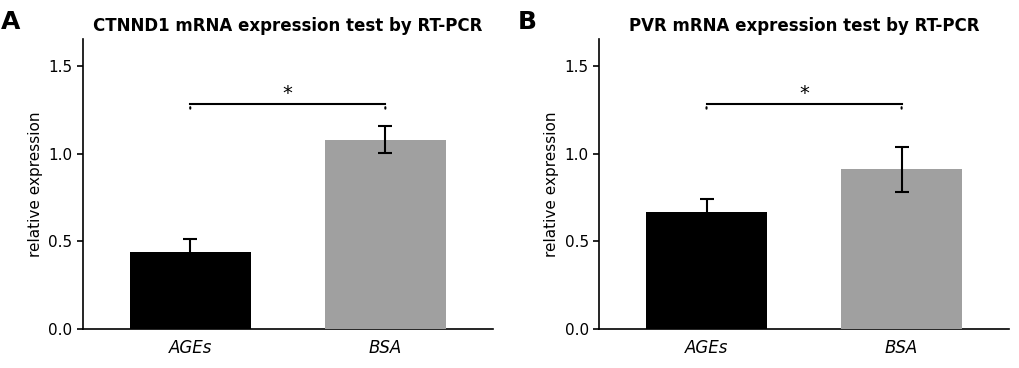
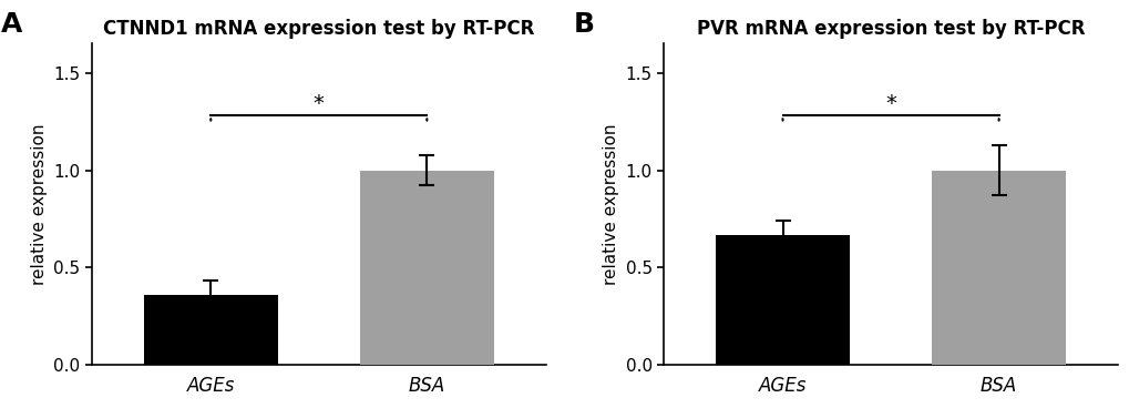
CTNND1 mRNA expression test by RT-PCR/AGEs: 0.44 -> 0.36
CTNND1 mRNA expression test by RT-PCR/BSA: 1.08 -> 1.00
PVR mRNA expression test by RT-PCR/BSA: 0.91 -> 1.00
